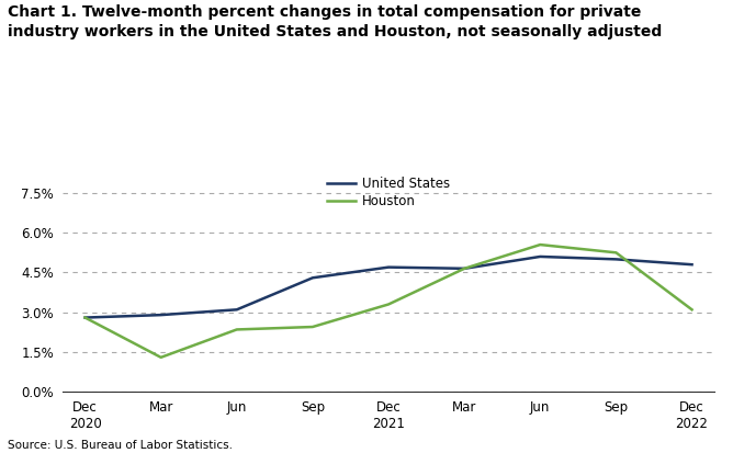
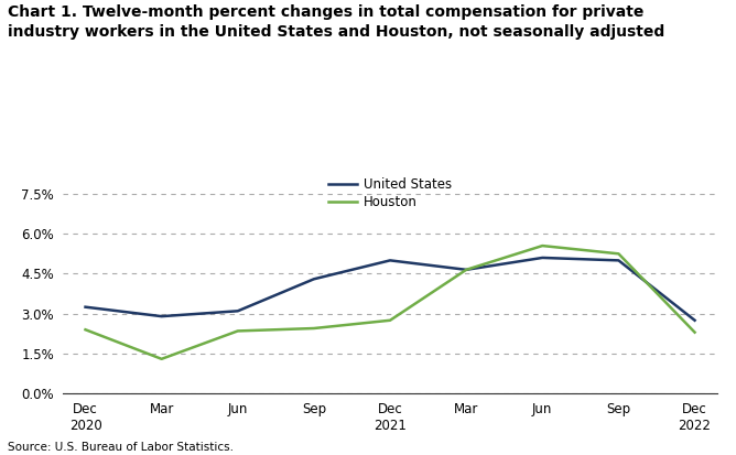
United States/Dec 2020: 2.80% -> 3.25%
Houston/Dec 2020: 2.80% -> 2.40%
United States/Dec 2021: 4.70% -> 5.00%
Houston/Dec 2021: 3.30% -> 2.75%
United States/Dec 2022: 4.80% -> 2.75%
Houston/Dec 2022: 3.10% -> 2.30%
